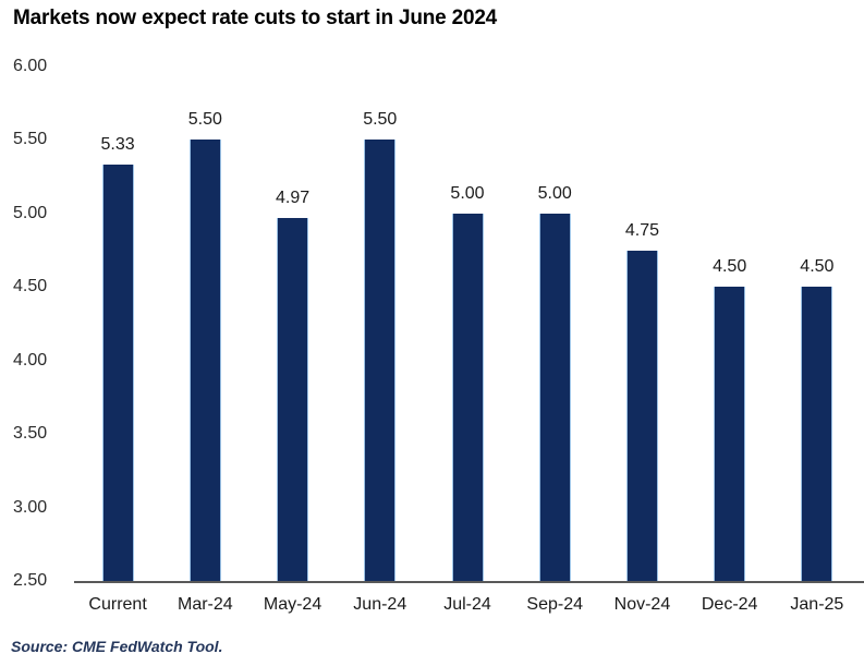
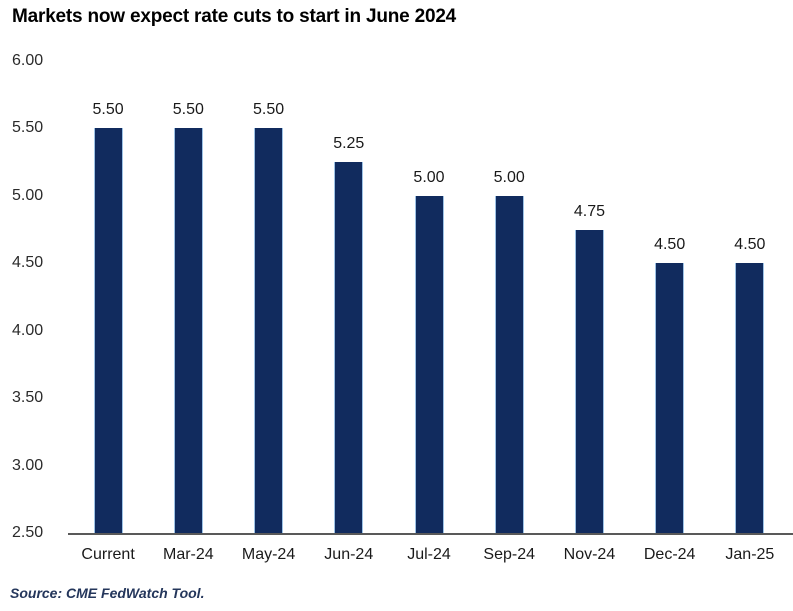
Current: 5.33 -> 5.50
May-24: 4.97 -> 5.50
Jun-24: 5.50 -> 5.25
